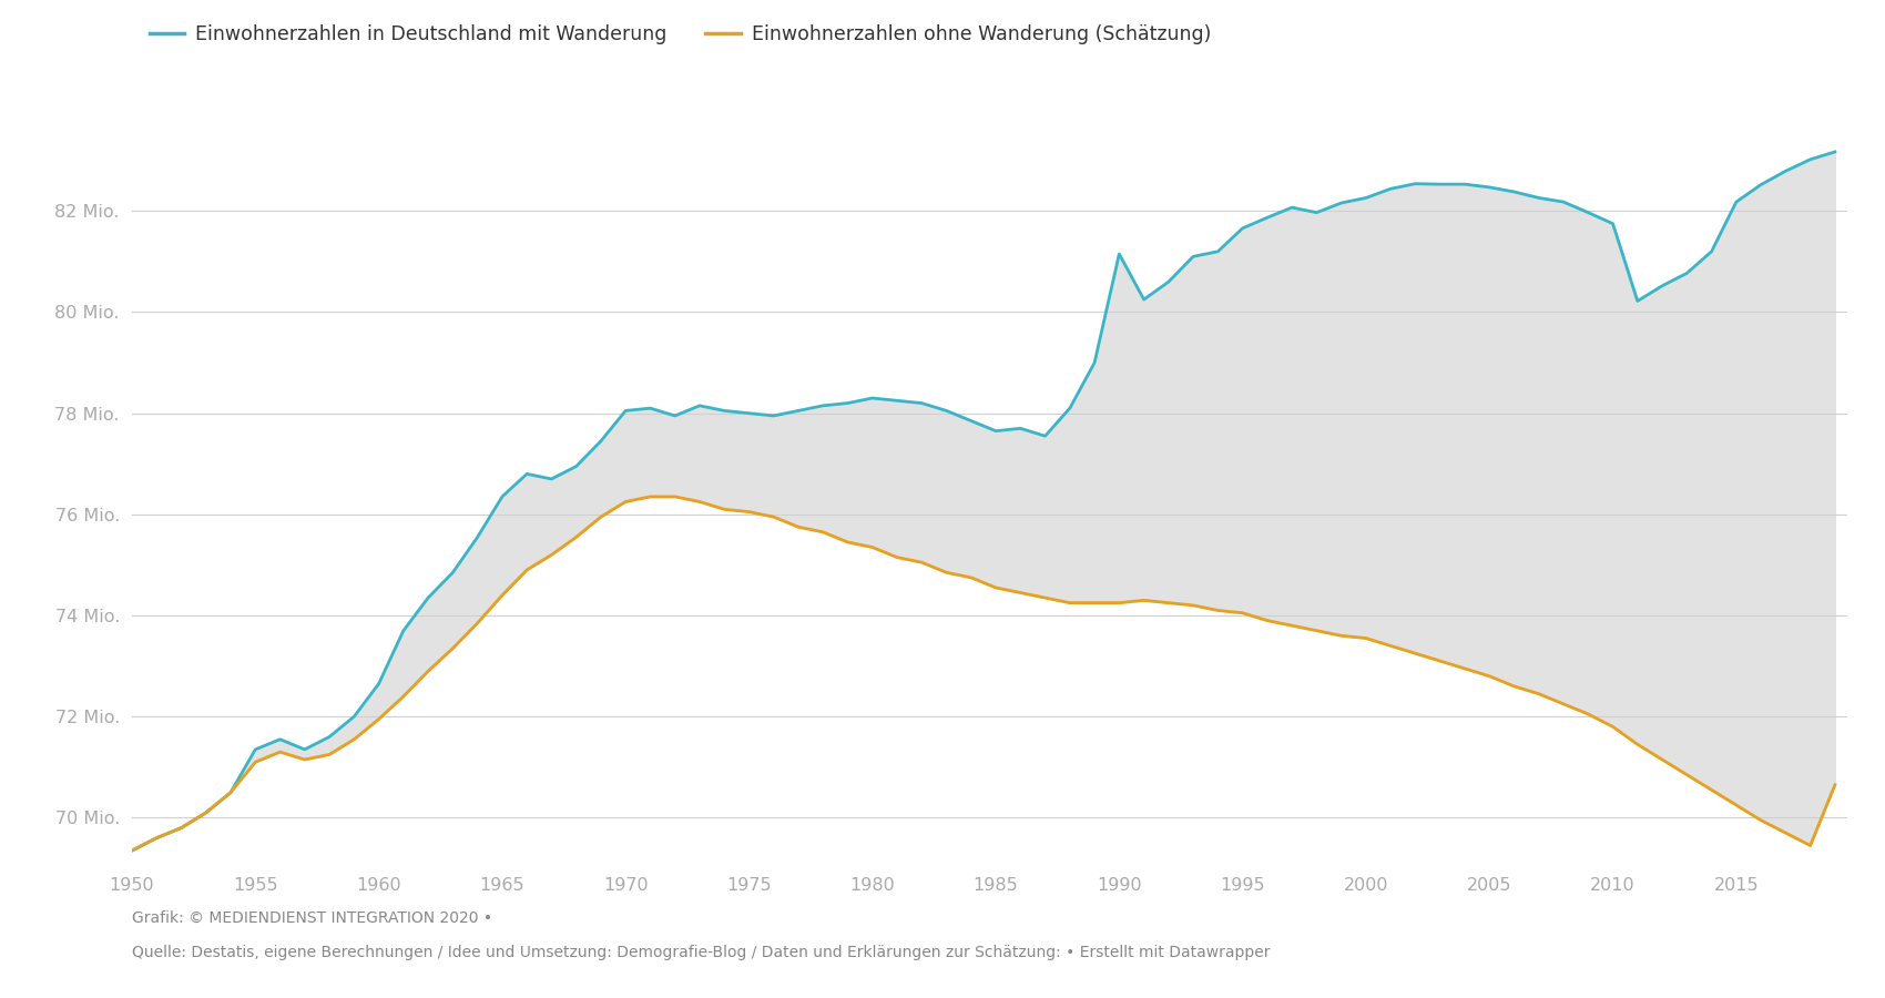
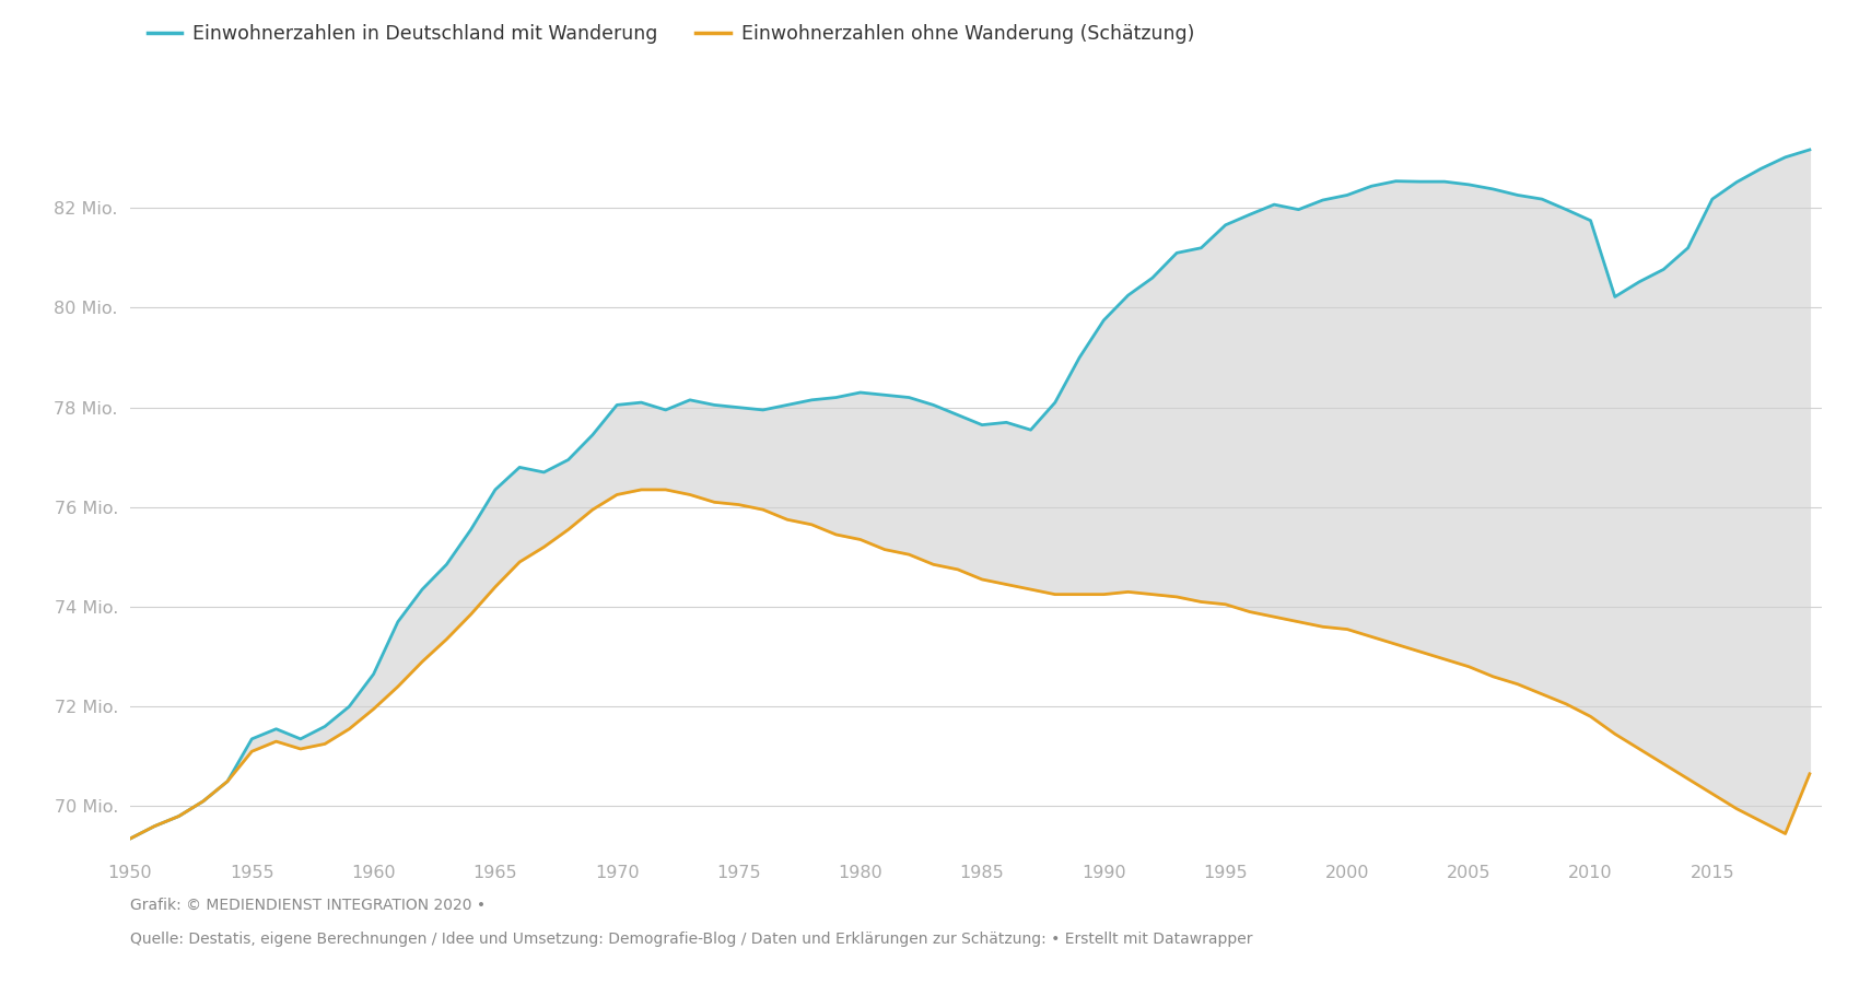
Einwohnerzahlen in Deutschland mit Wanderung/1990: 81.15 Mio. -> 79.75 Mio.
